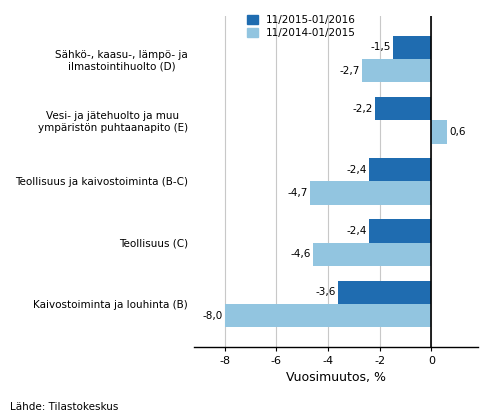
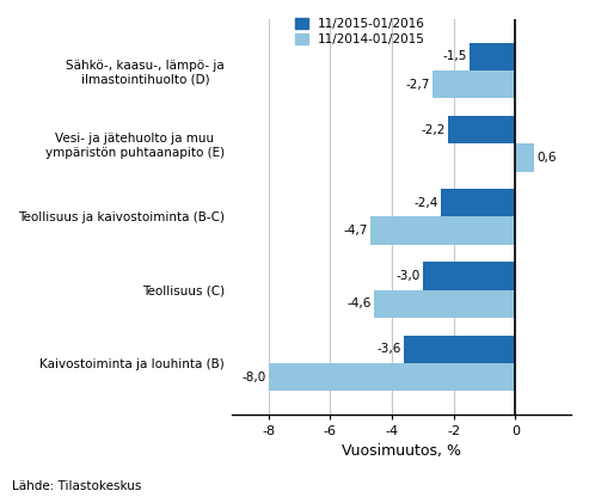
11/2015-01/2016/Teollisuus (C): -2,4 -> -3,0
